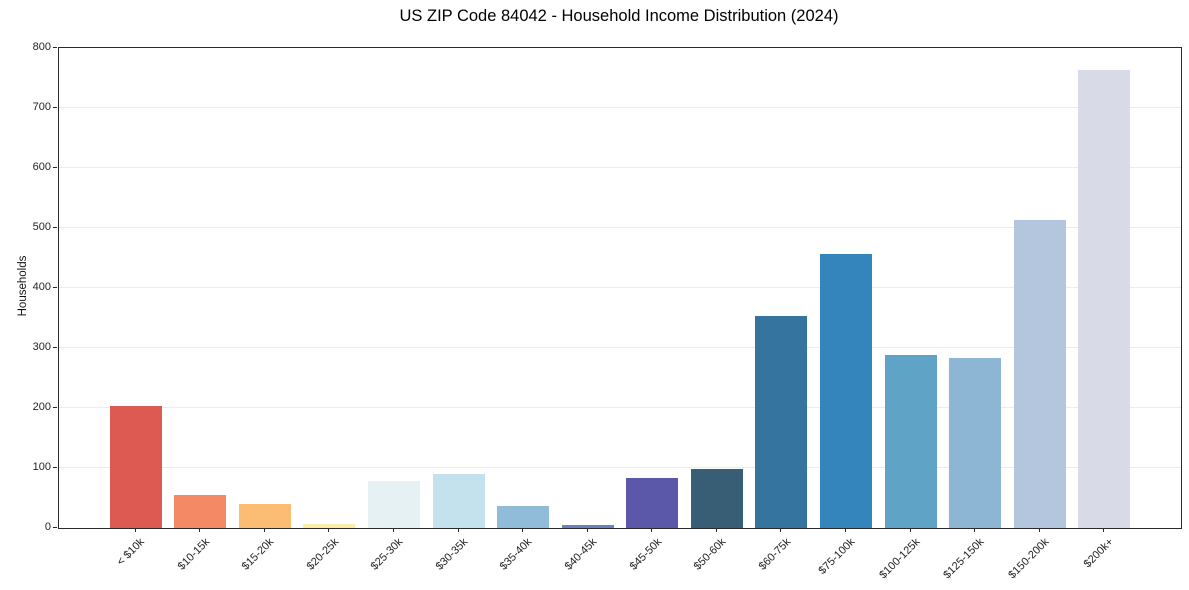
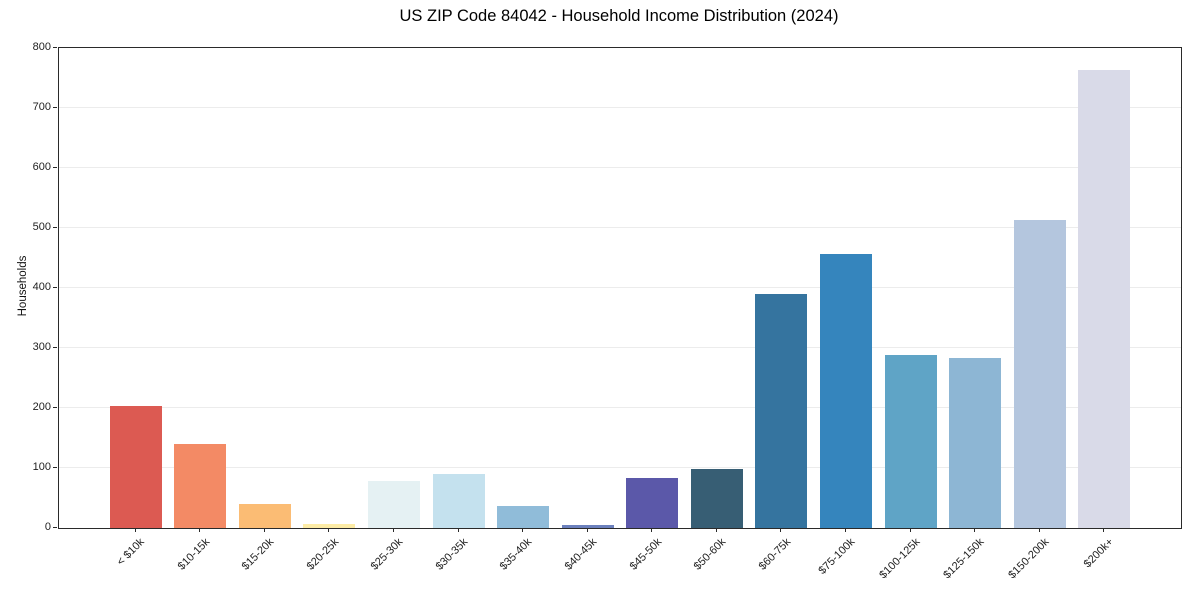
$10-15k: 60 -> 140
$60-75k: 350 -> 390
